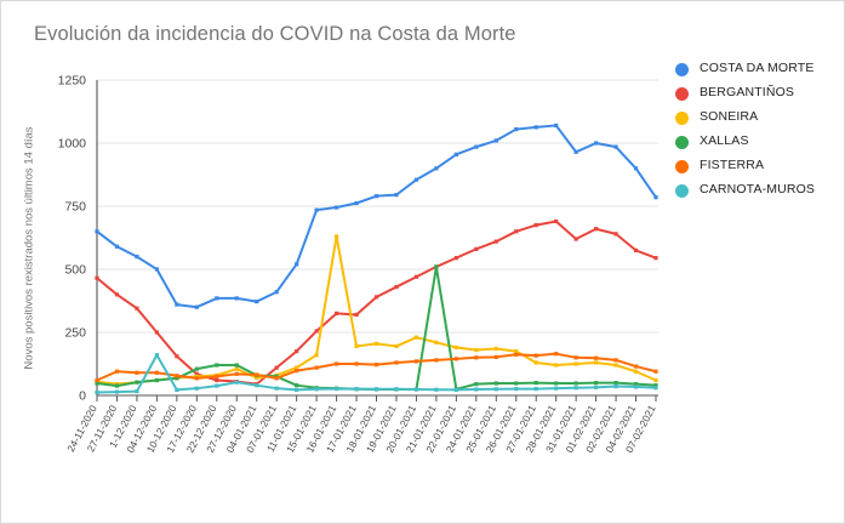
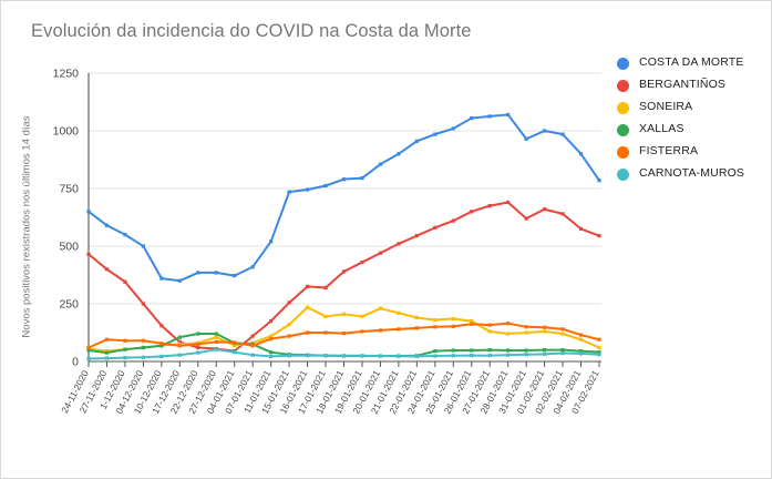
CARNOTA-MUROS/04-12-2020: 160 -> 20
SONEIRA/16-01-2021: 630 -> 240
XALLAS/21-01-2021: 510 -> 20
